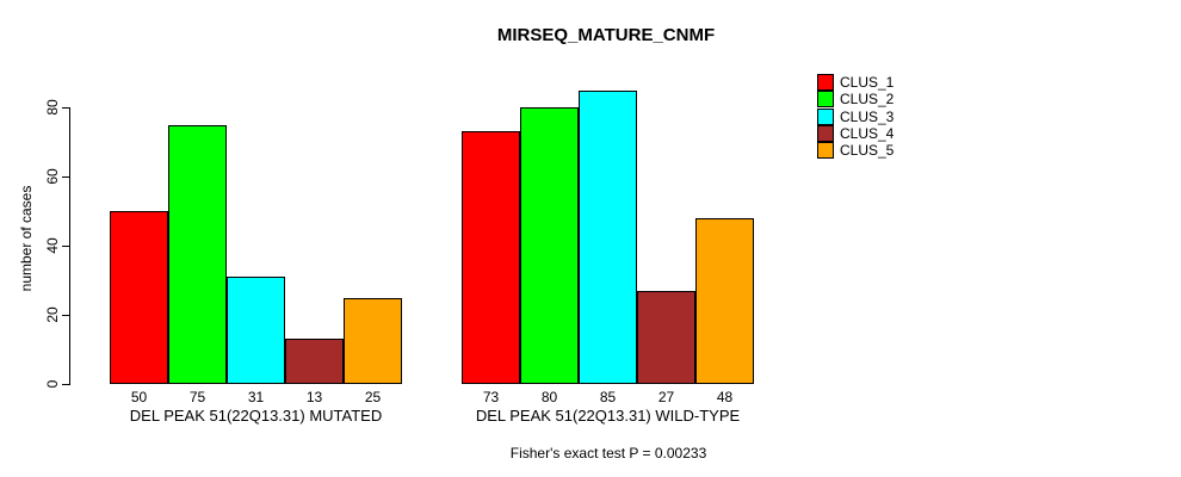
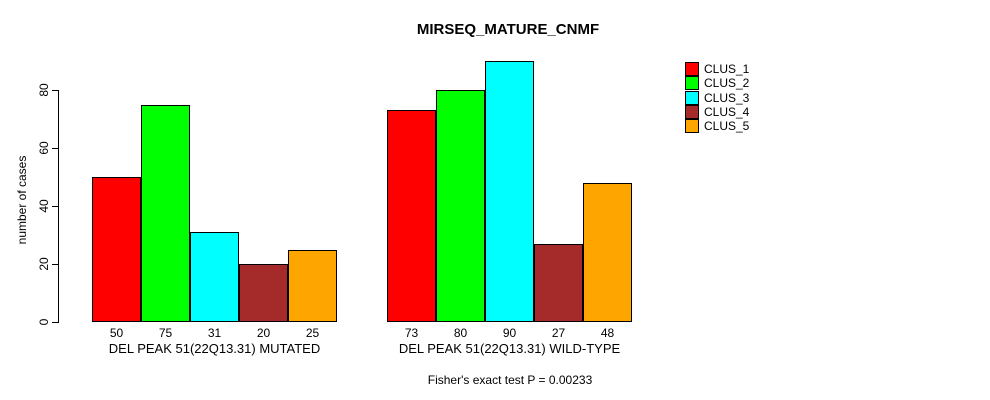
CLUS_4/DEL PEAK 51(22Q13.31) MUTATED: 13 -> 20
CLUS_3/DEL PEAK 51(22Q13.31) WILD-TYPE: 85 -> 90
